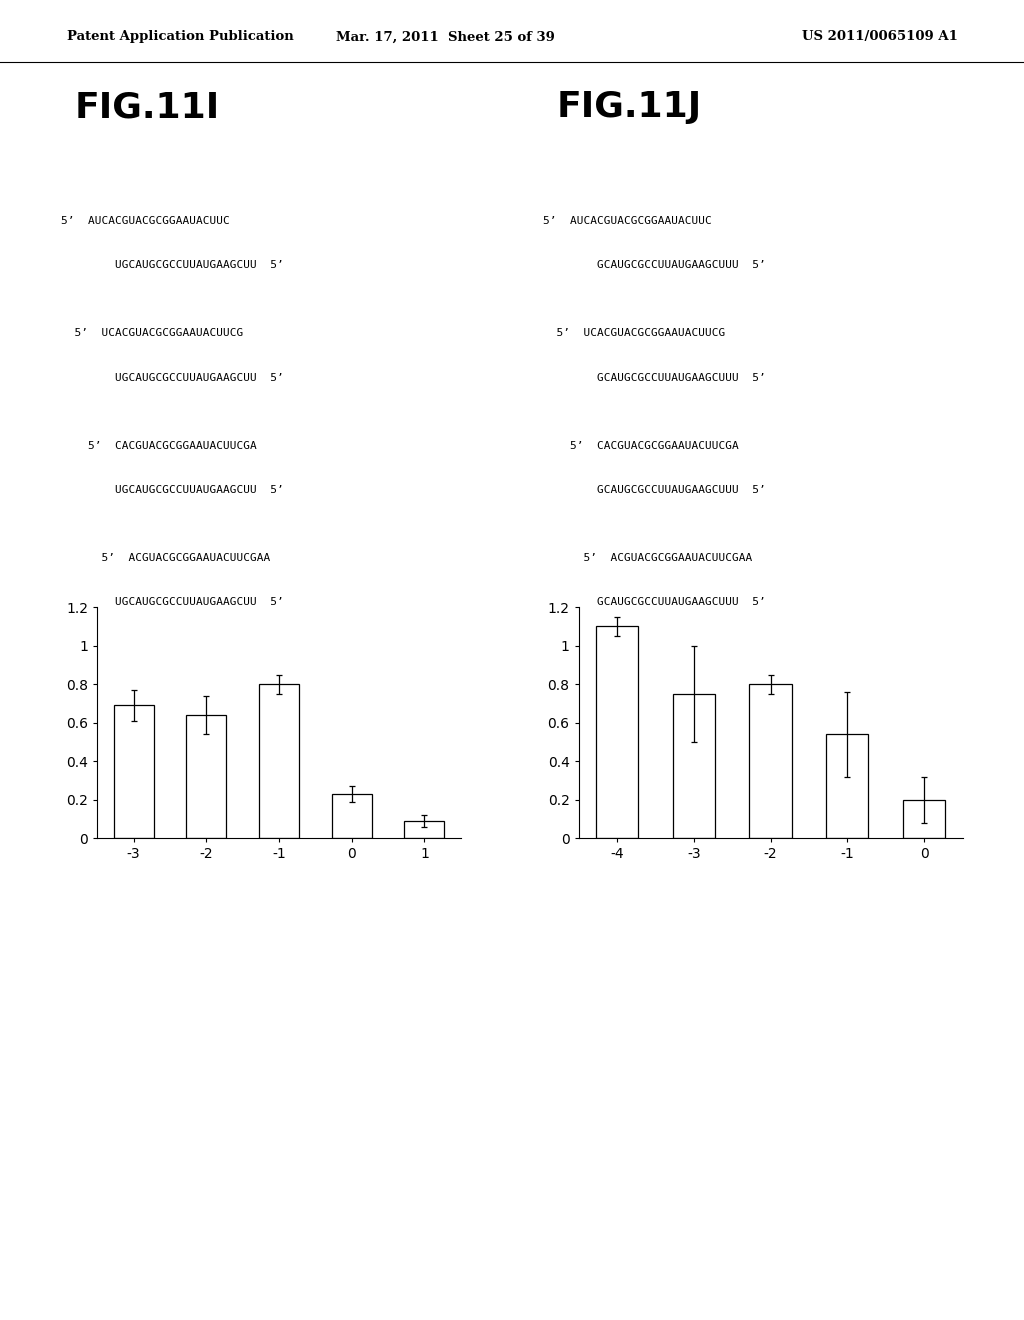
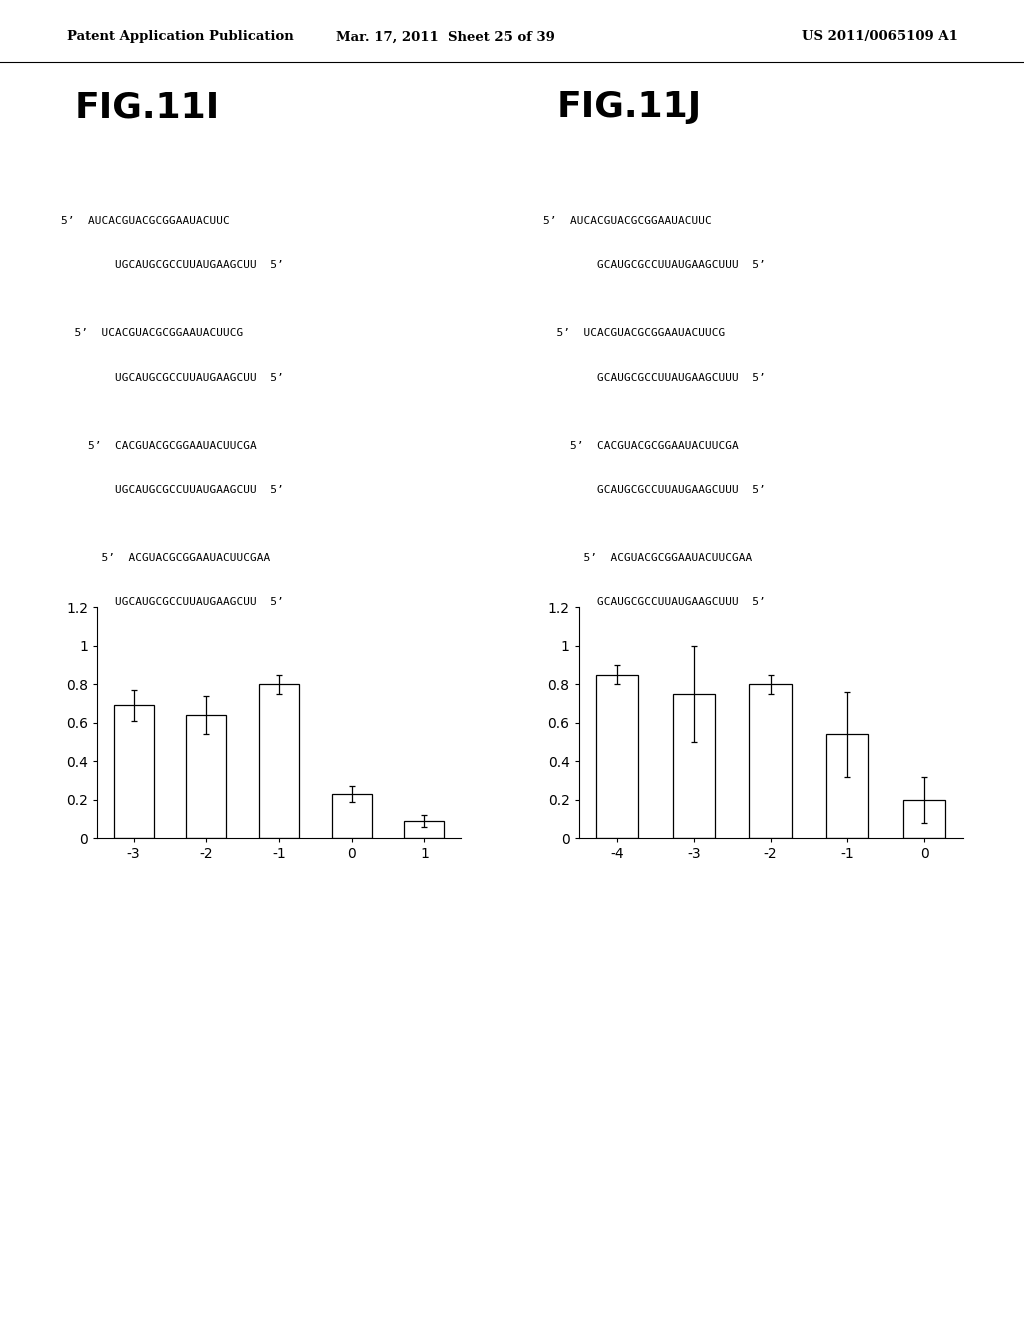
-4: 1.10 -> 0.85
